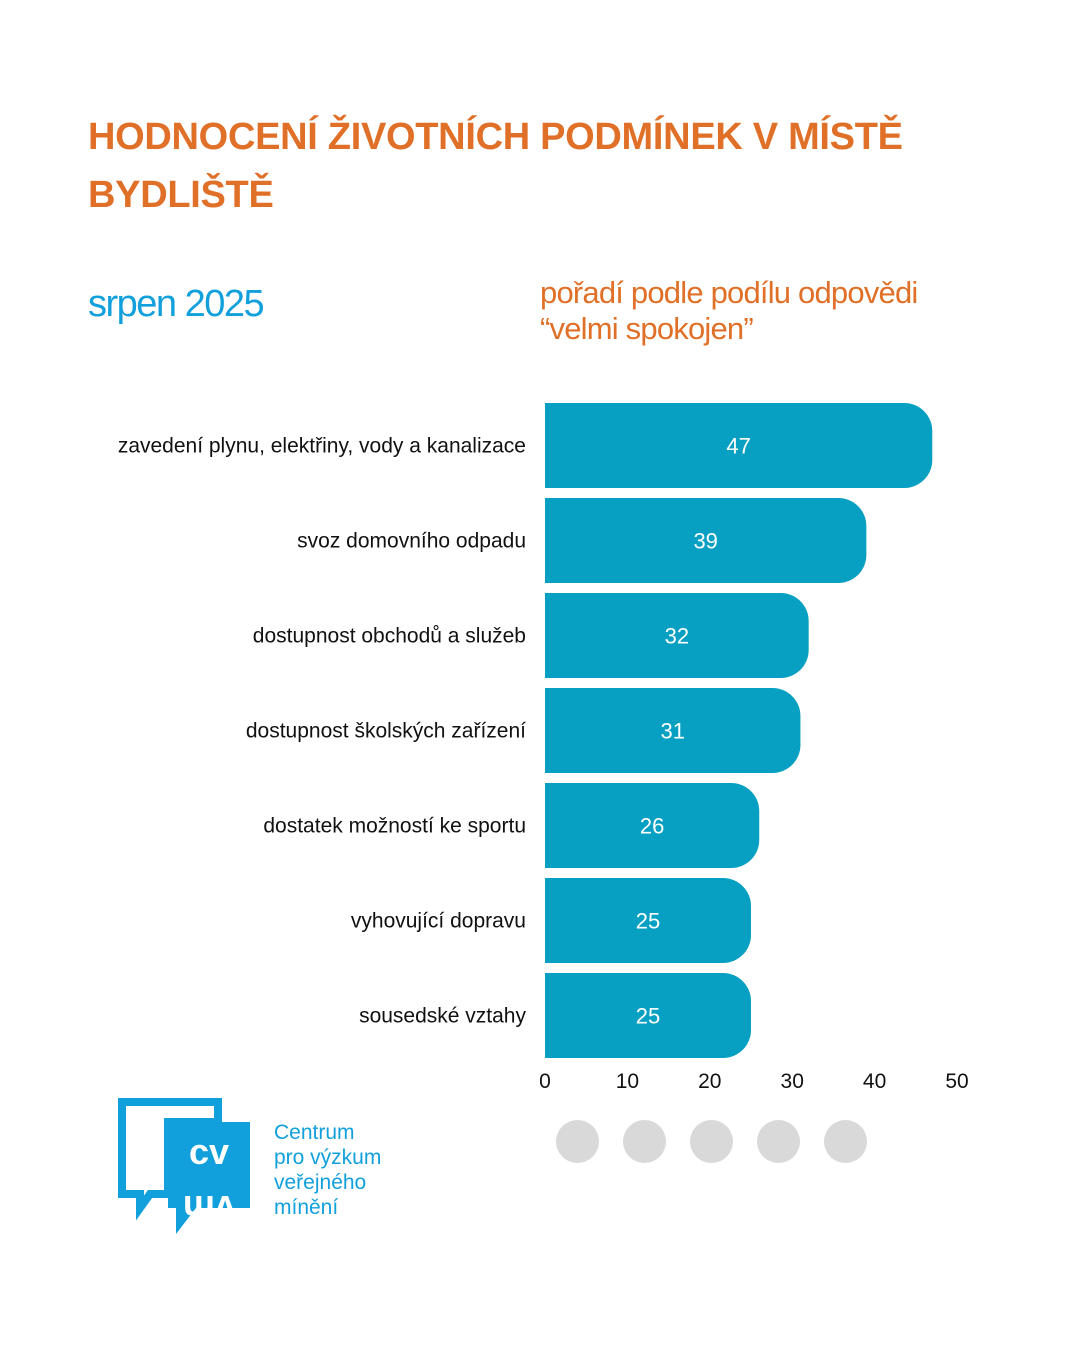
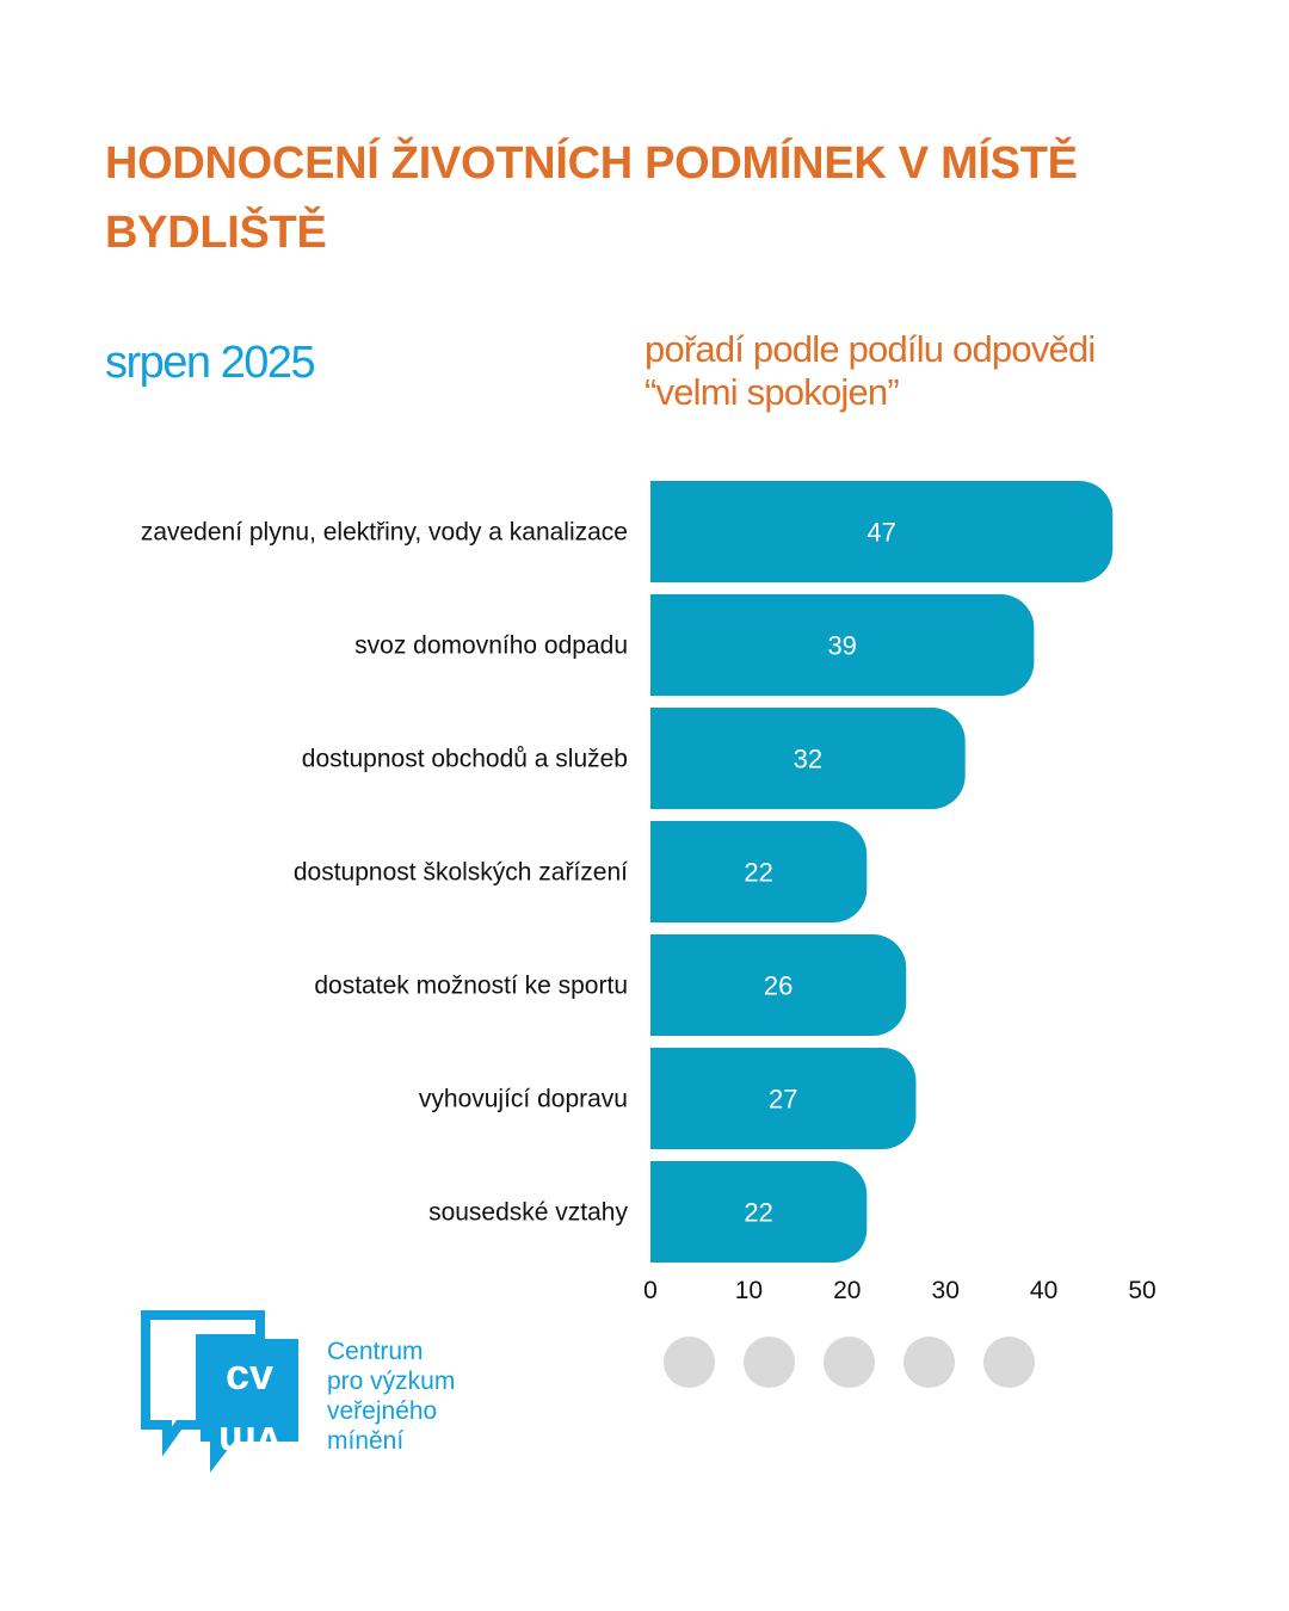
dostupnost školských zařízení: 31 -> 22
vyhovující dopravu: 25 -> 27
sousedské vztahy: 25 -> 22
